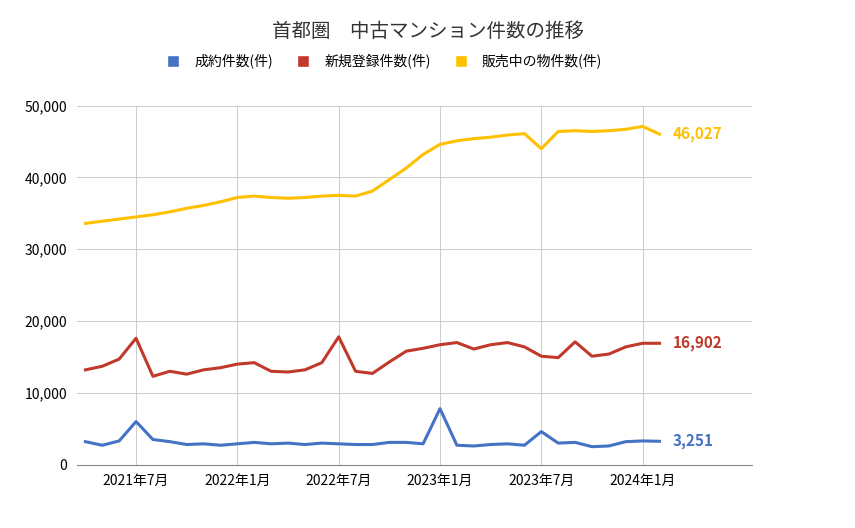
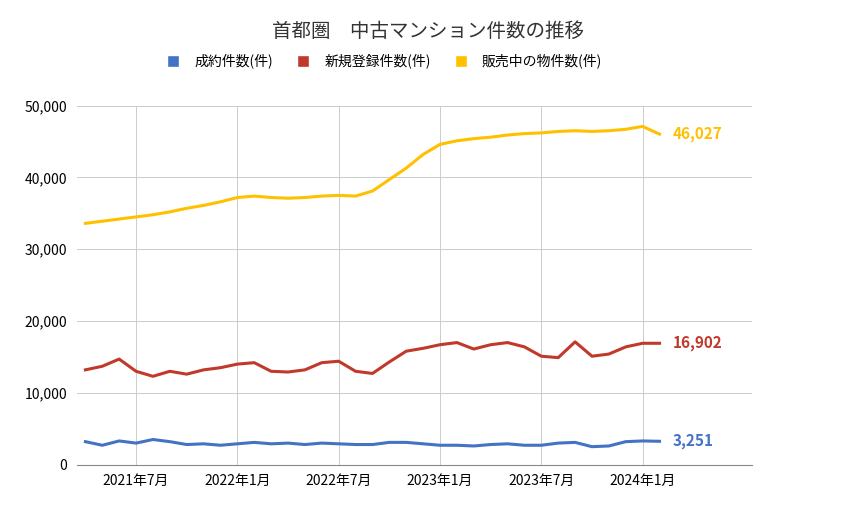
成約件数(件)/2021年7月: 6,000 -> 3,000
新規登録件数(件)/2021年7月: 17,600 -> 13,000
新規登録件数(件)/2022年7月: 17,800 -> 14,400
成約件数(件)/2023年1月: 7,800 -> 2,700
成約件数(件)/2023年7月: 4,600 -> 2,700
販売中の物件数(件)/2023年7月: 44,000 -> 46,200
